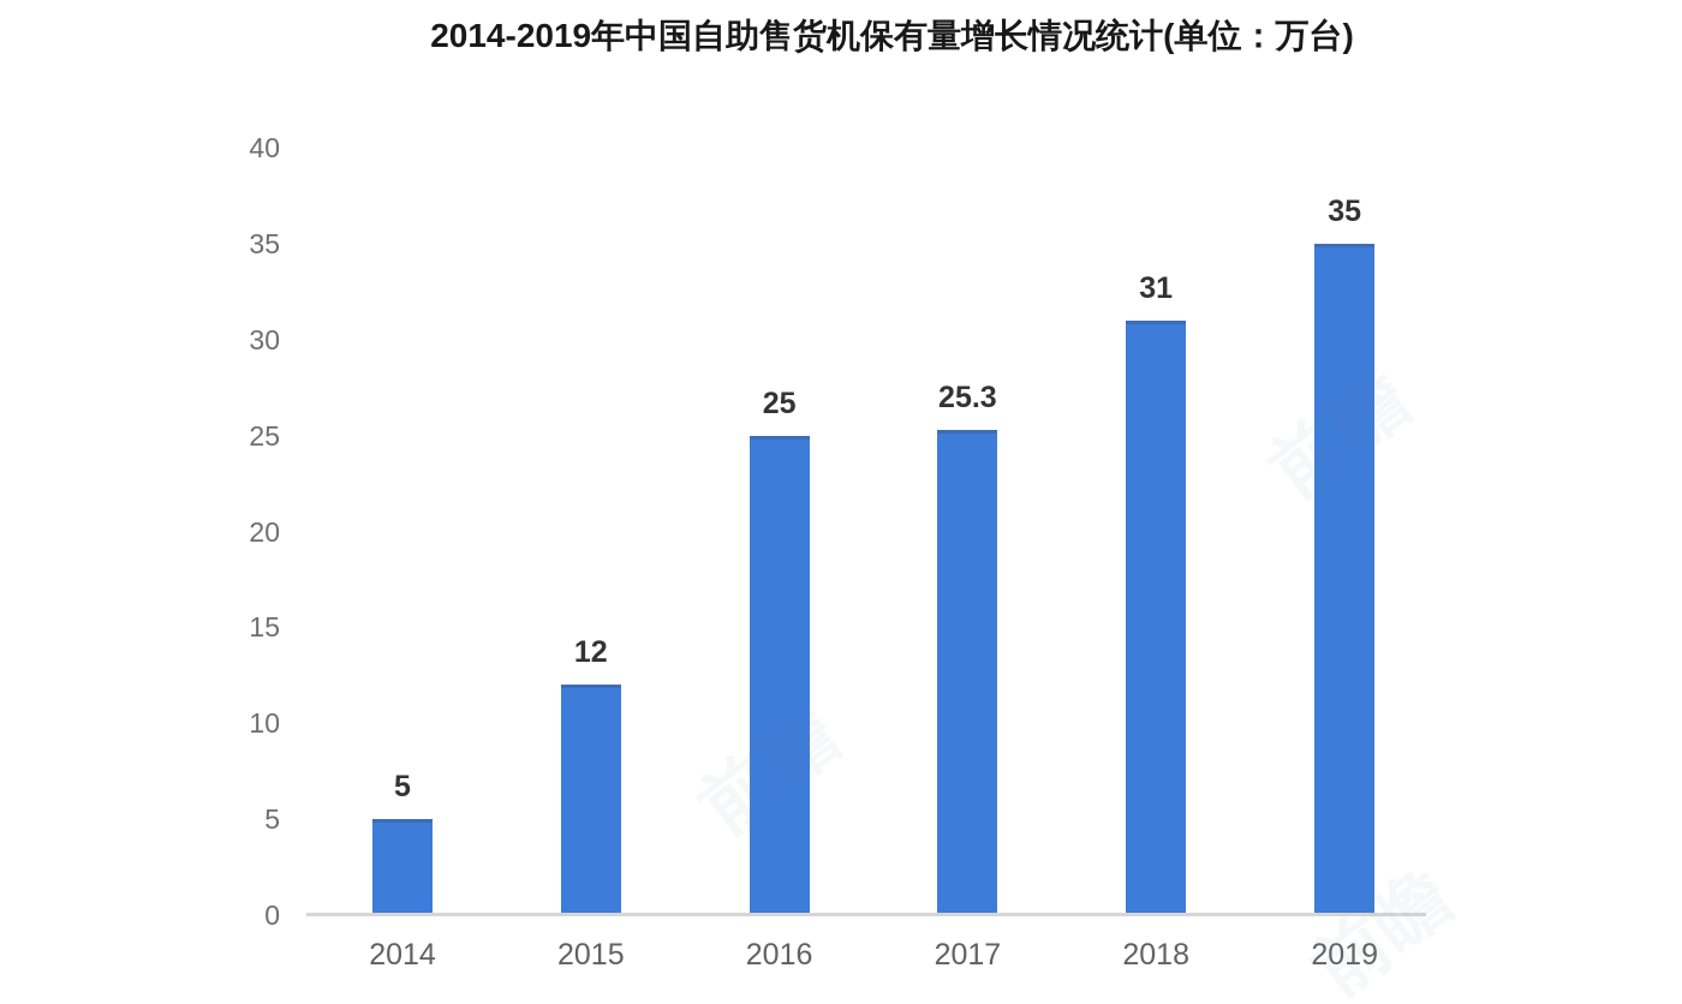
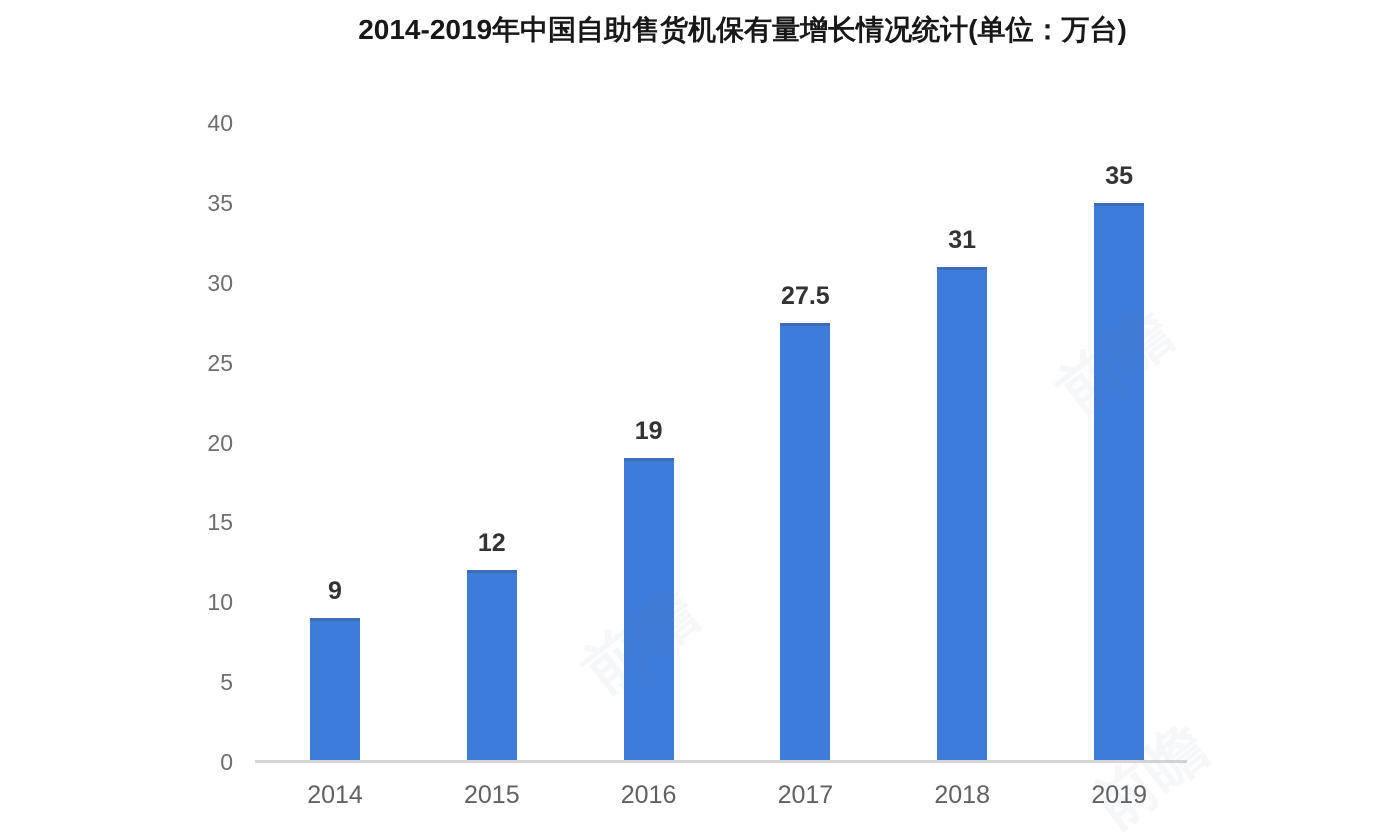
2014: 5 -> 9
2016: 25 -> 19
2017: 25.3 -> 27.5
